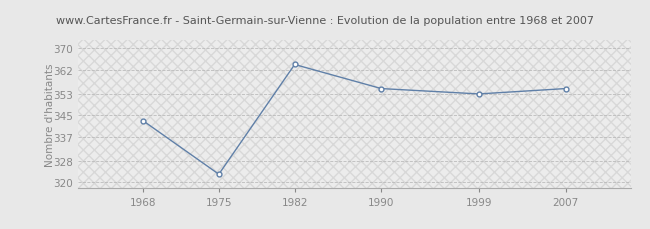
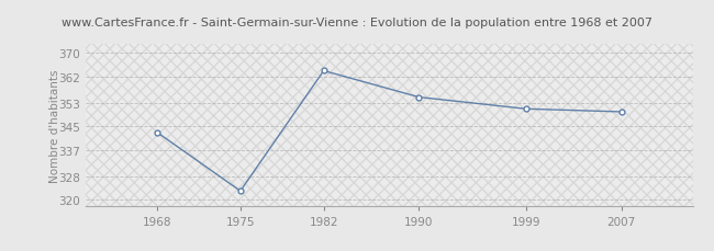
1999: 353 -> 351
2007: 355 -> 350
